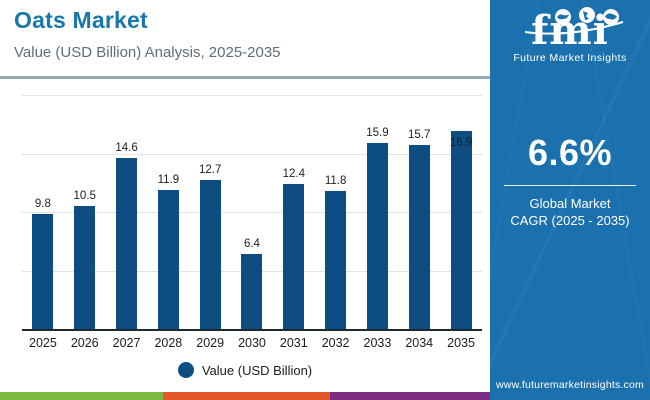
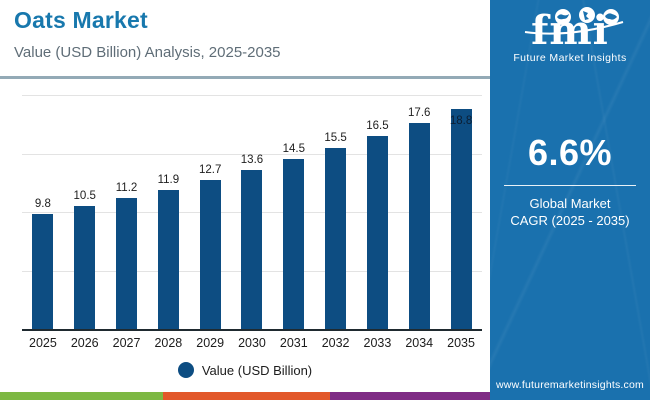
2027: 14.6 -> 11.2
2030: 6.4 -> 13.6
2031: 12.4 -> 14.5
2032: 11.8 -> 15.5
2033: 15.9 -> 16.5
2034: 15.7 -> 17.6
2035: 16.9 -> 18.8
